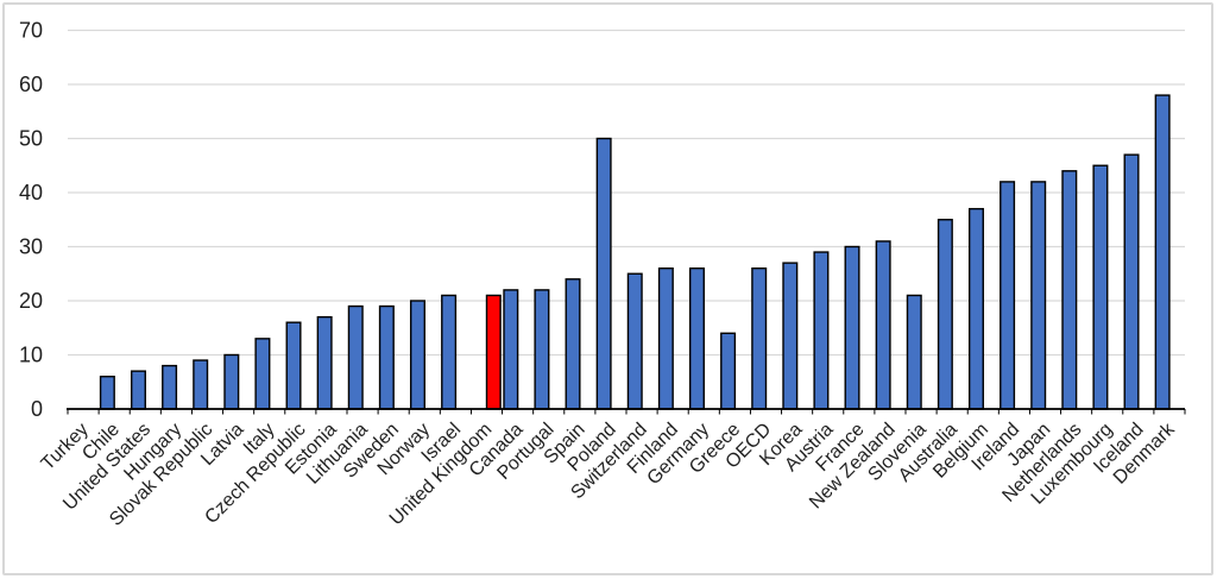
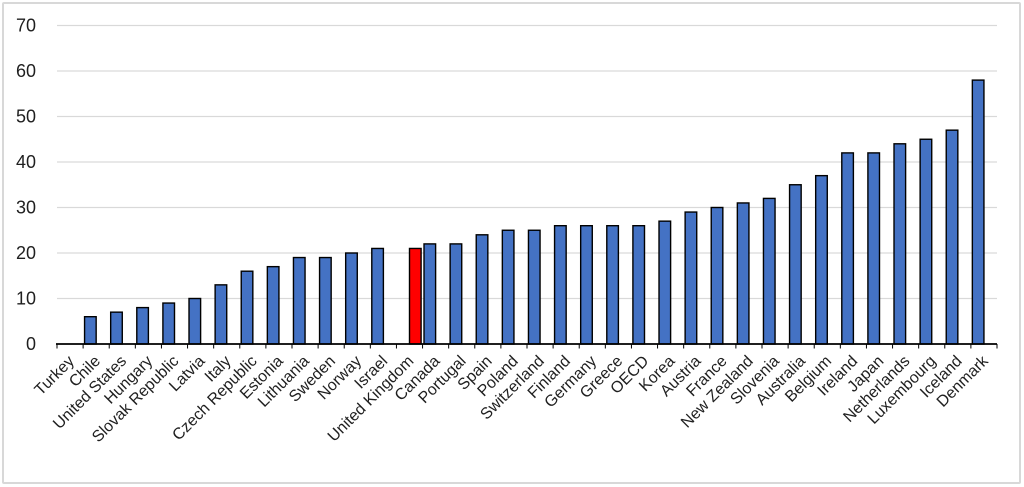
Poland: 50 -> 25
Greece: 14 -> 26
Slovenia: 21 -> 32
